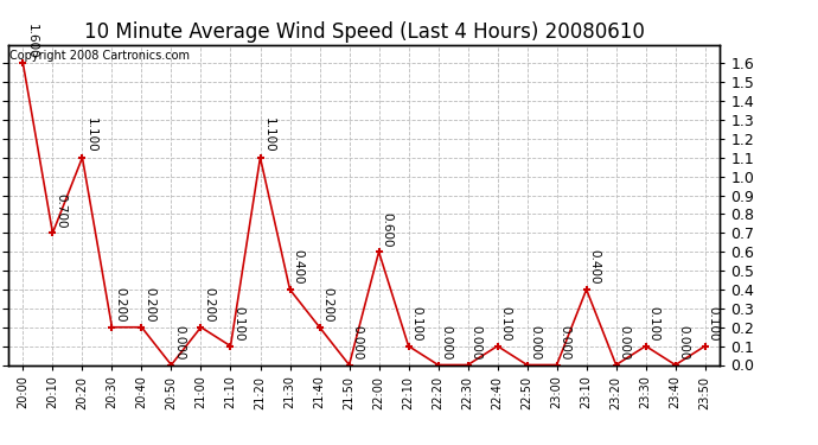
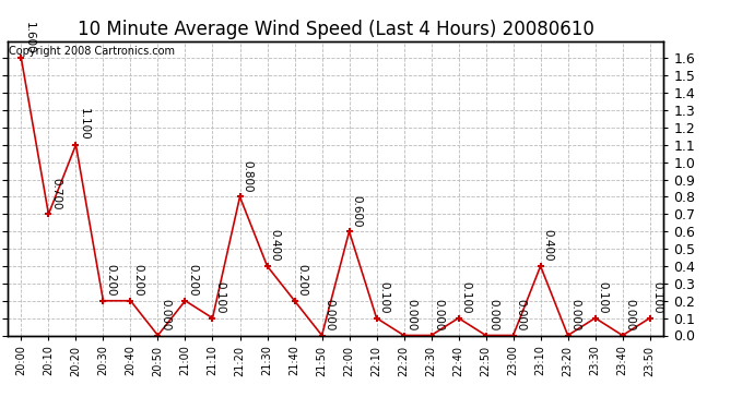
21:20: 1.100 -> 0.800
